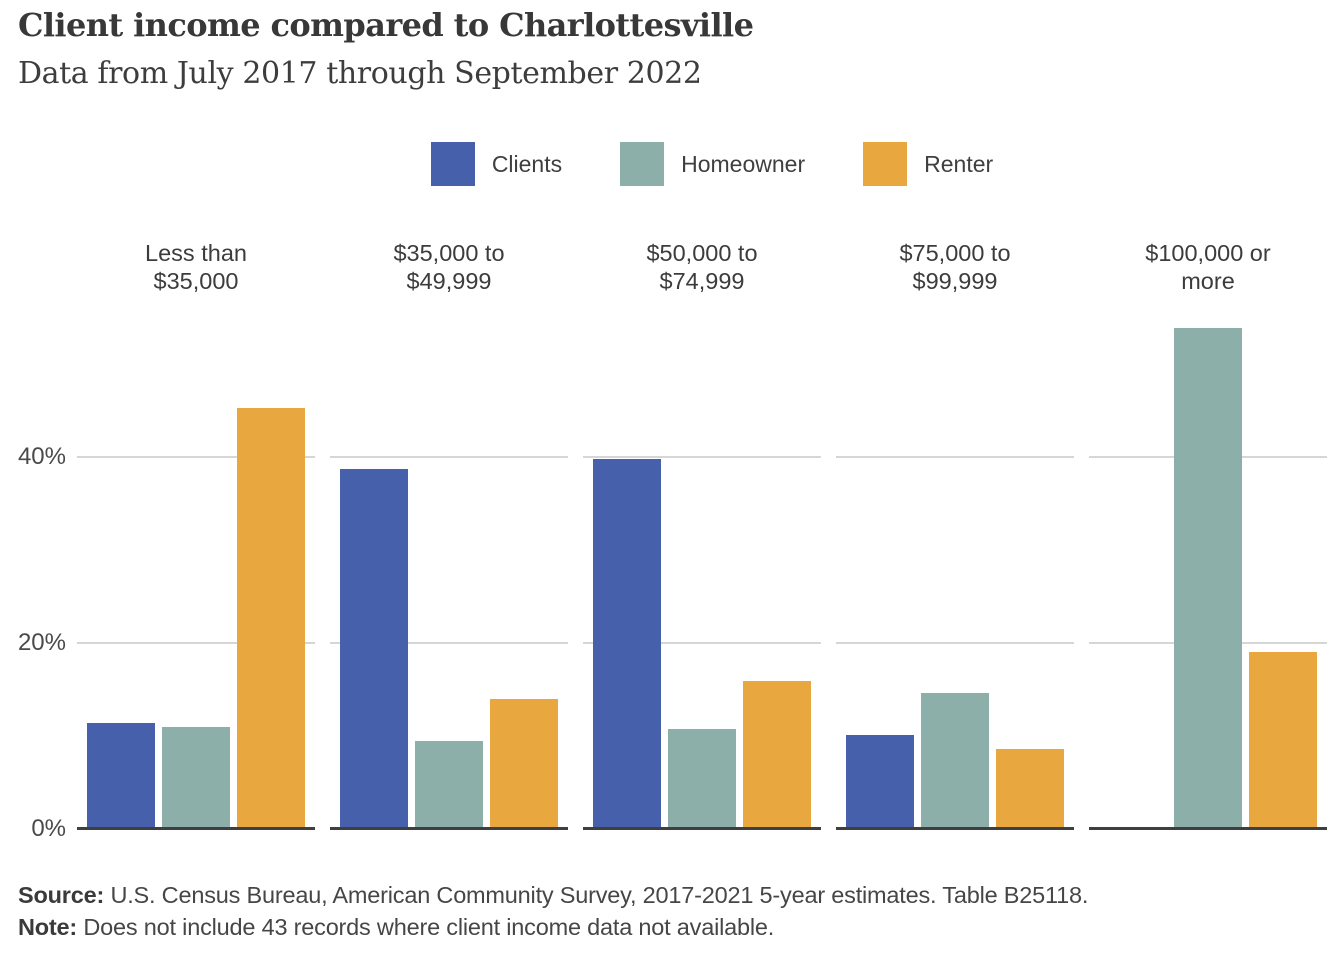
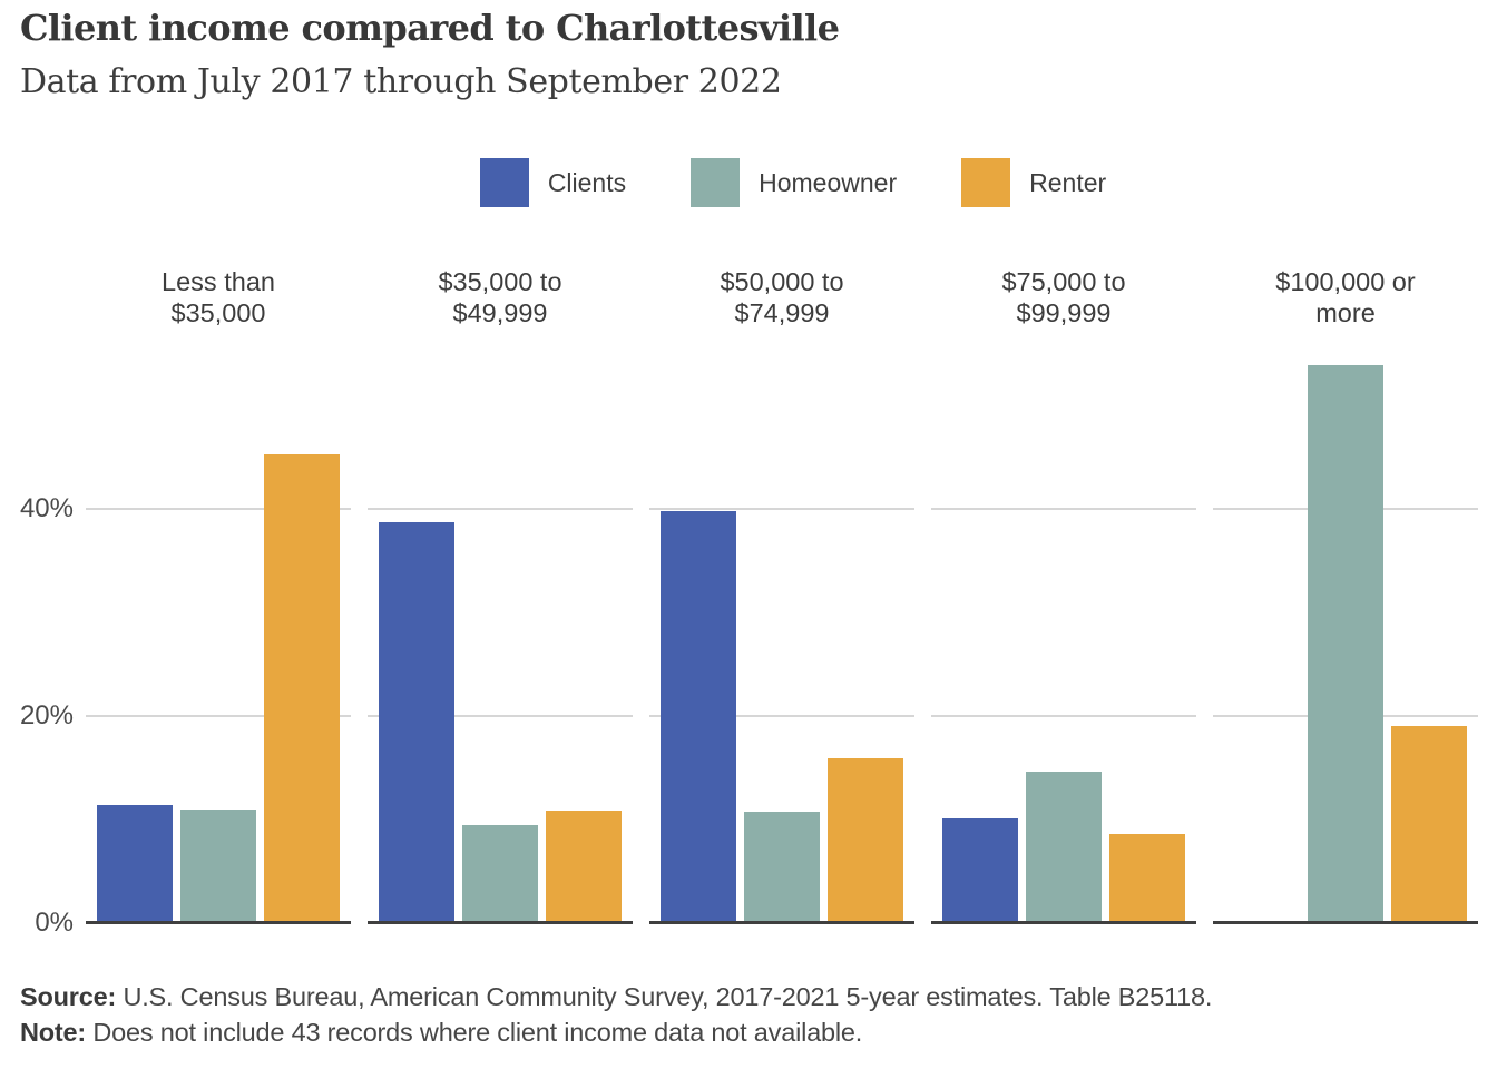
Renter/$35,000 to $49,999: 14% -> 11%
